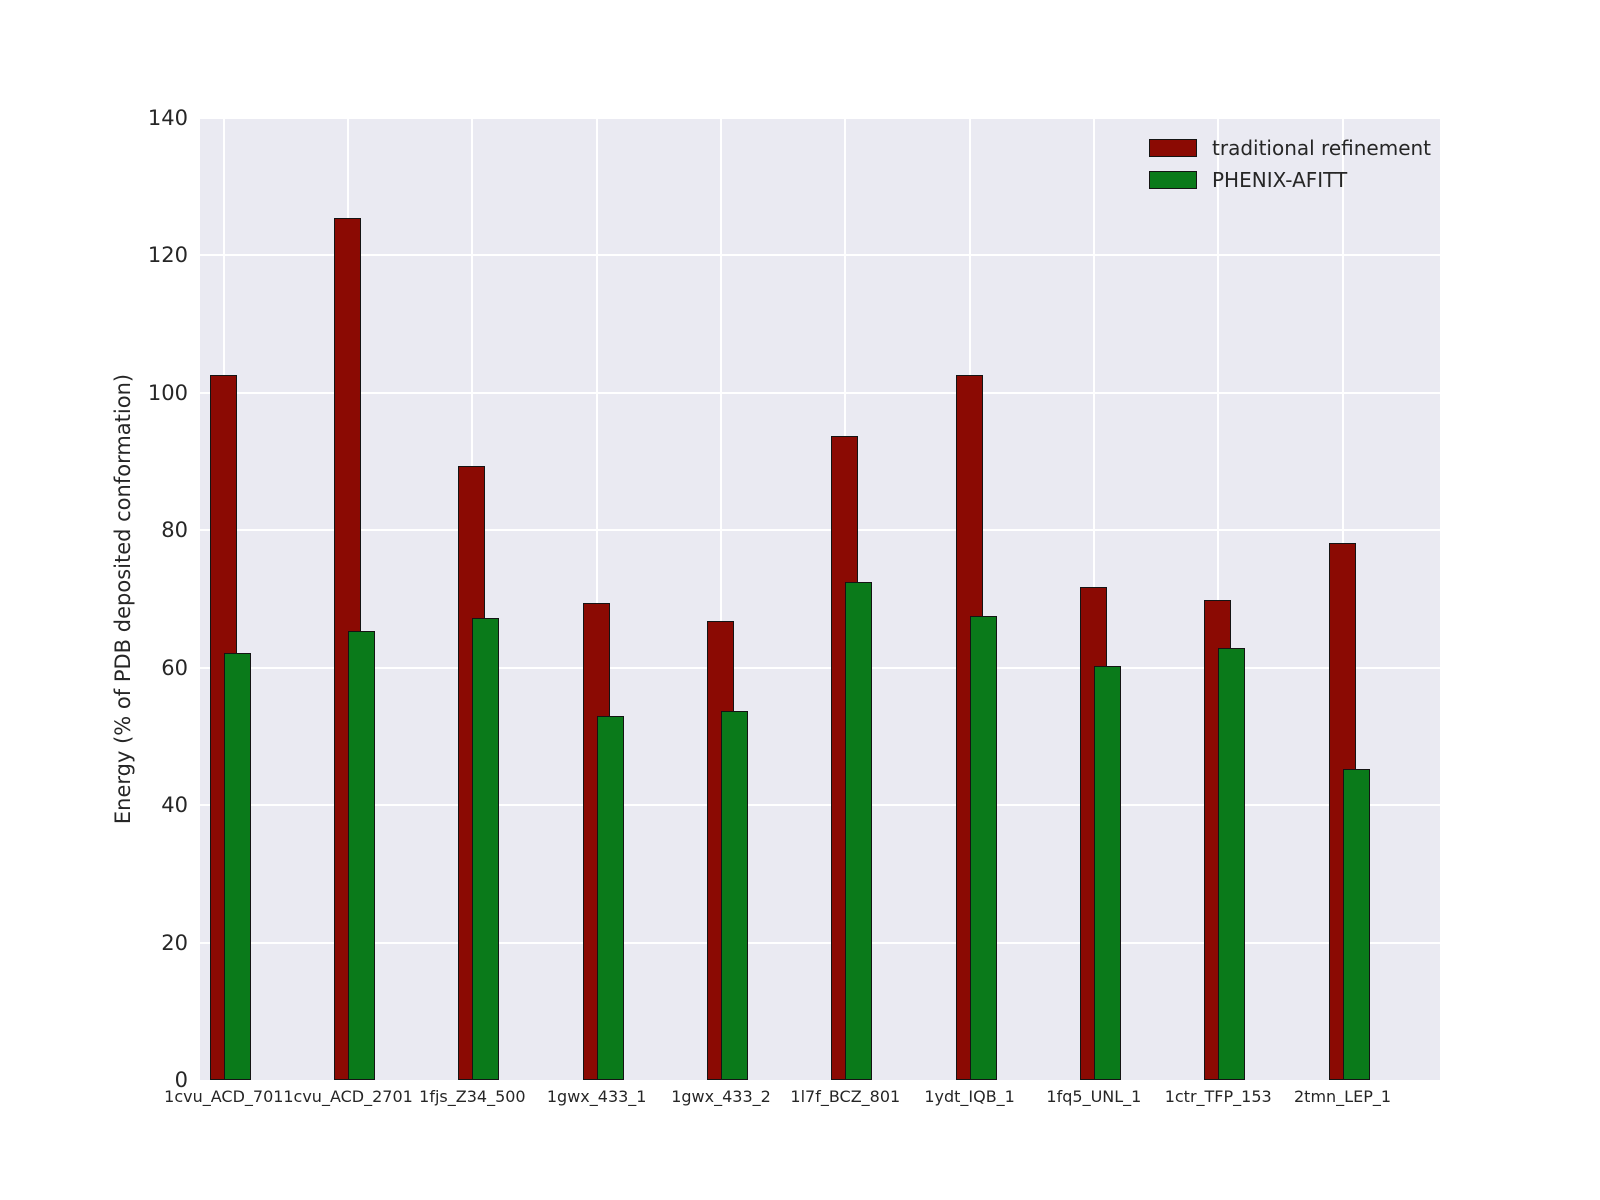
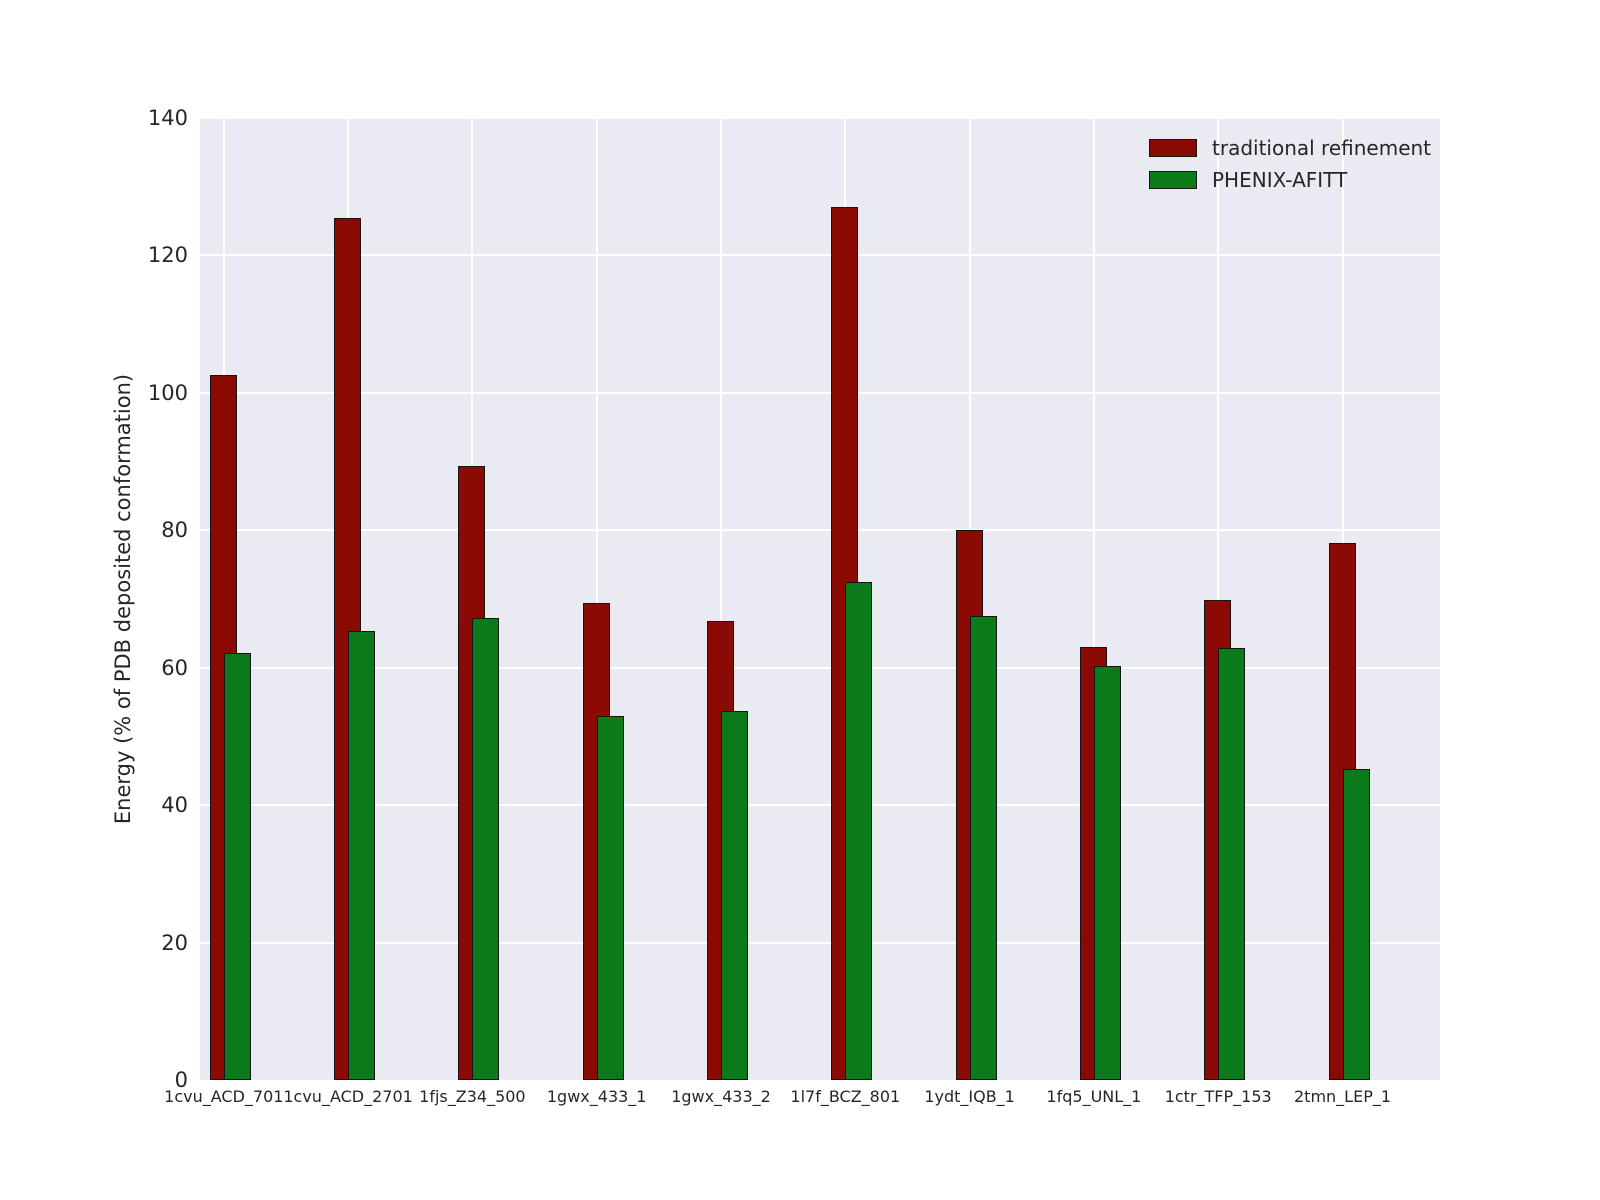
traditional refinement/1l7f_BCZ_801: 94 -> 127
traditional refinement/1ydt_IQB_1: 103 -> 80
traditional refinement/1fq5_UNL_1: 72 -> 63
